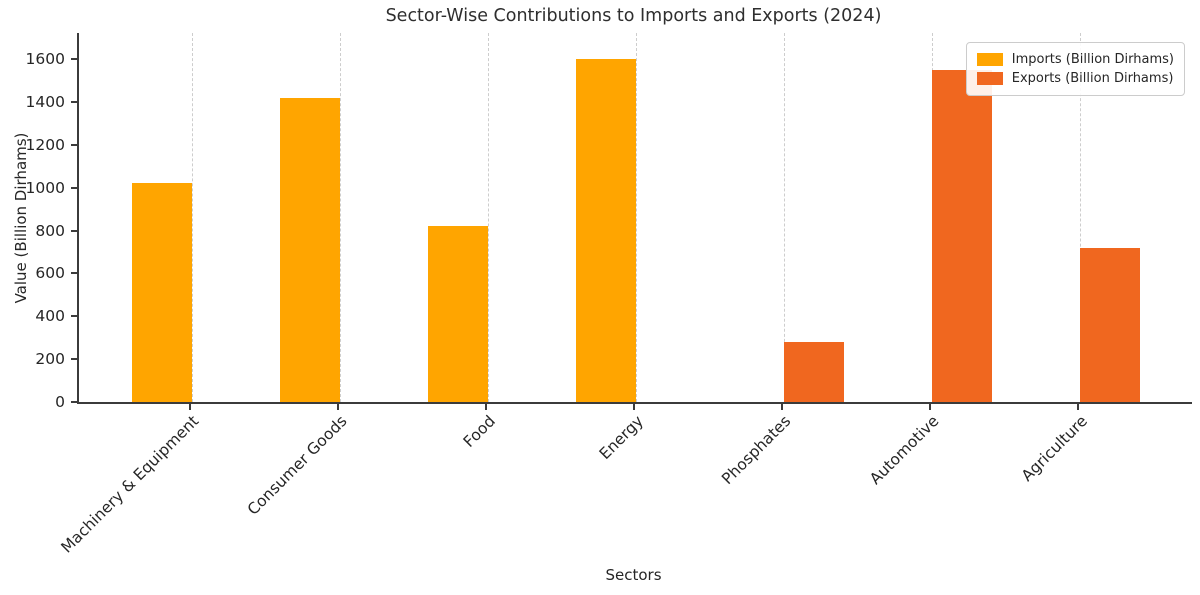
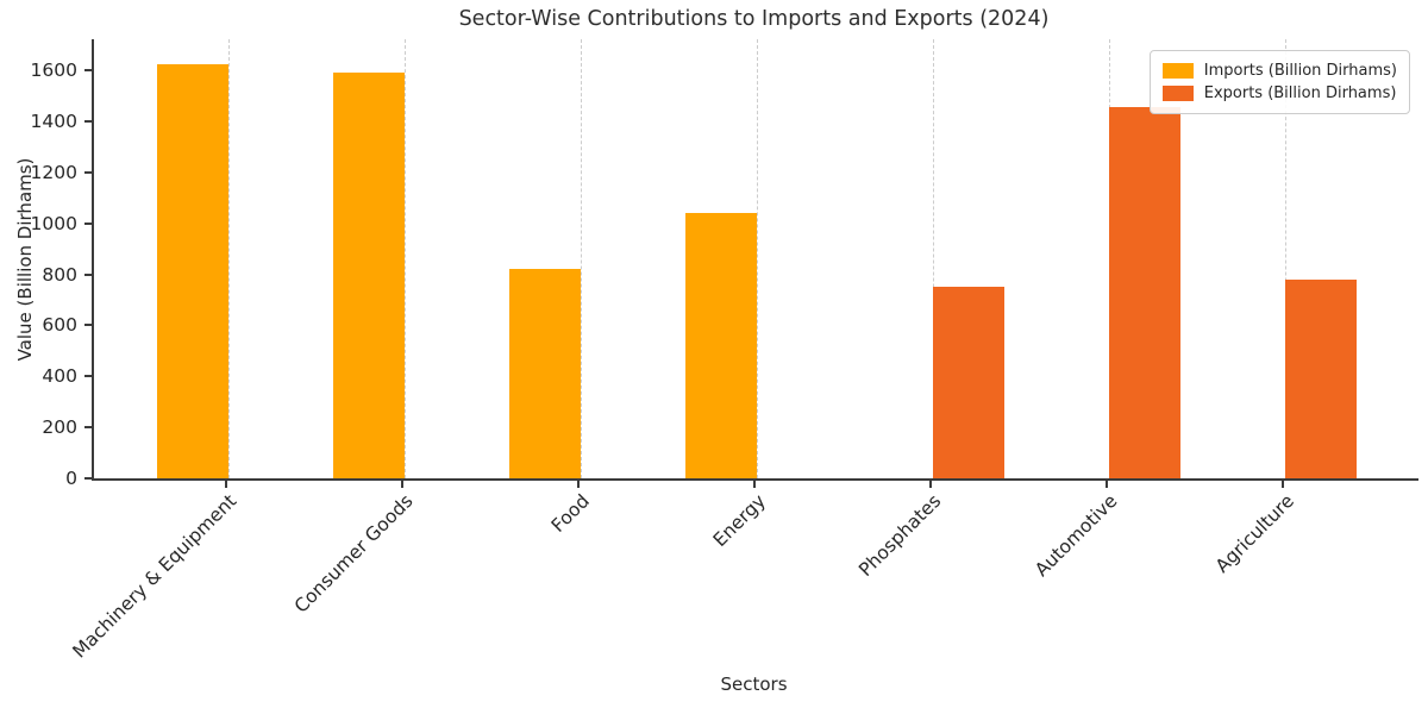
Imports (Billion Dirhams)/Machinery & Equipment: 1020 -> 1620
Imports (Billion Dirhams)/Consumer Goods: 1420 -> 1590
Imports (Billion Dirhams)/Energy: 1600 -> 1040
Exports (Billion Dirhams)/Phosphates: 280 -> 750
Exports (Billion Dirhams)/Automotive: 1550 -> 1460
Exports (Billion Dirhams)/Agriculture: 720 -> 780
